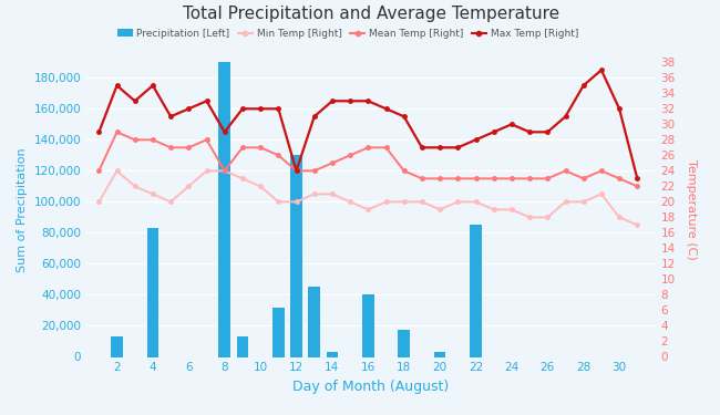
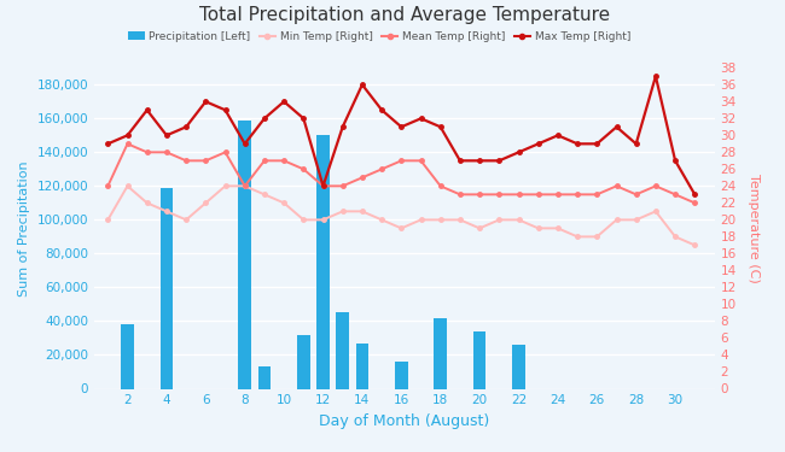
Precipitation [Left]/2: 13,000 -> 38,000
Max Temp [Right]/2: 35 -> 30
Precipitation [Left]/4: 83,000 -> 119,000
Max Temp [Right]/4: 35 -> 30
Max Temp [Right]/6: 32 -> 34
Precipitation [Left]/8: 190,000 -> 159,000
Max Temp [Right]/10: 32 -> 34
Precipitation [Left]/12: 130,000 -> 150,000
Precipitation [Left]/14: 3,000 -> 27,000
Max Temp [Right]/14: 33 -> 36
Precipitation [Left]/16: 40,000 -> 16,000
Max Temp [Right]/16: 33 -> 31
Precipitation [Left]/18: 18,000 -> 42,000
Precipitation [Left]/20: 3,000 -> 34,000
Precipitation [Left]/22: 85,000 -> 26,000
Max Temp [Right]/28: 35 -> 29
Max Temp [Right]/30: 32 -> 27
